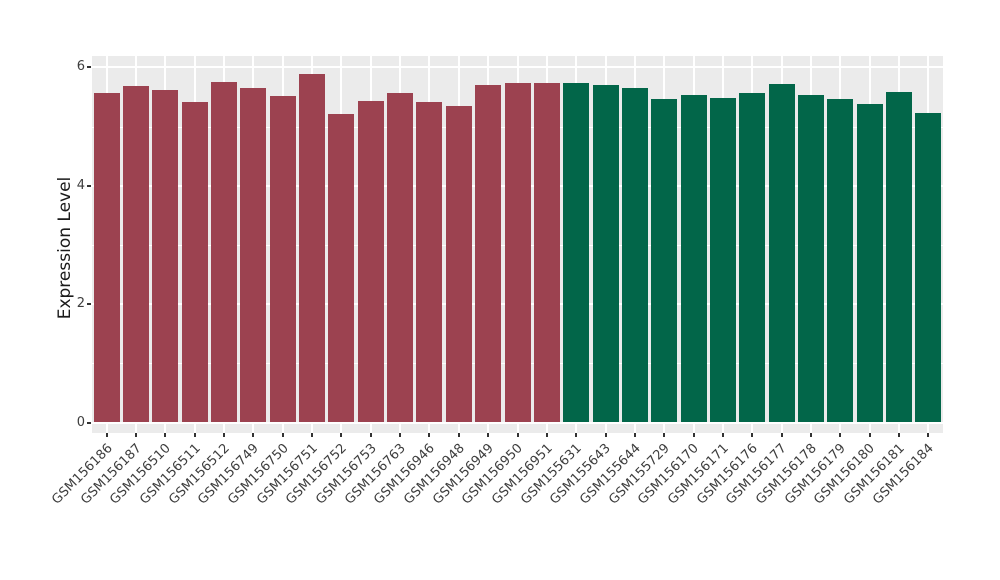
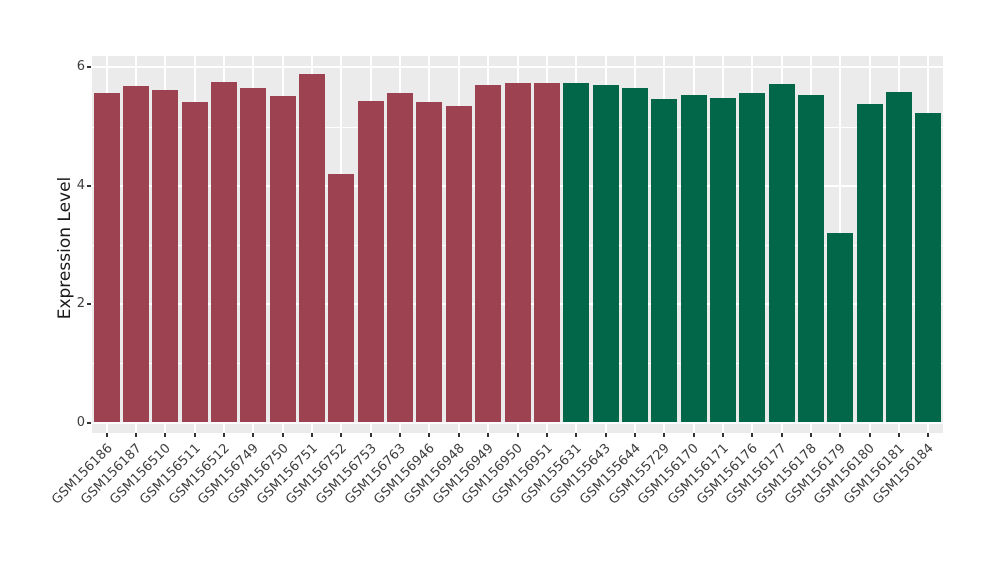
GSM156752: 5.2 -> 4.2
GSM156179: 5.5 -> 3.2
